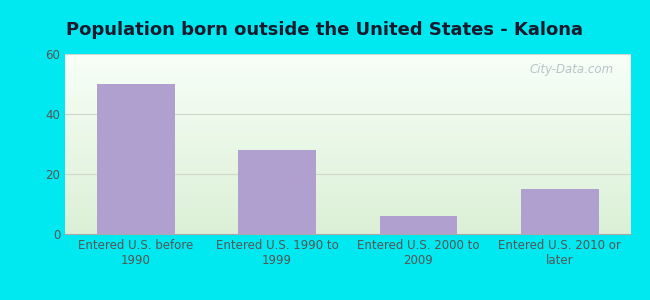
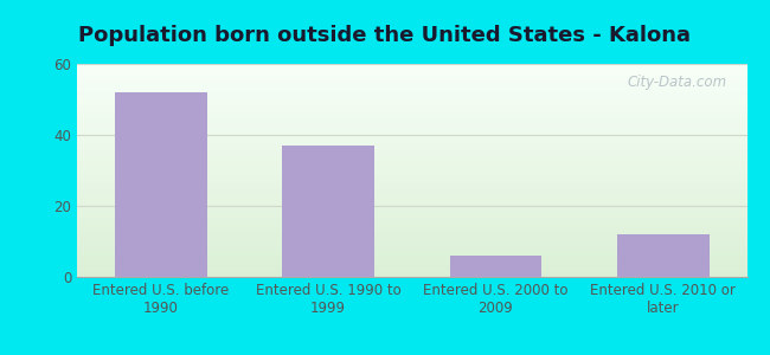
Entered U.S. before 1990: 50 -> 52
Entered U.S. 1990 to 1999: 28 -> 37
Entered U.S. 2010 or later: 15 -> 12
